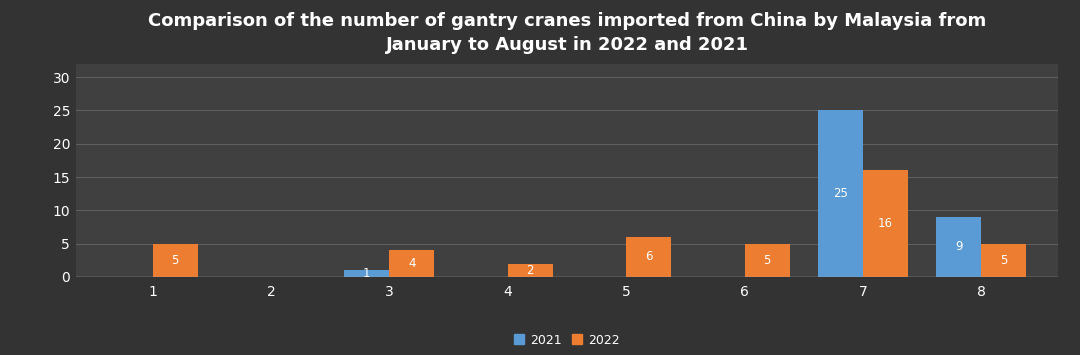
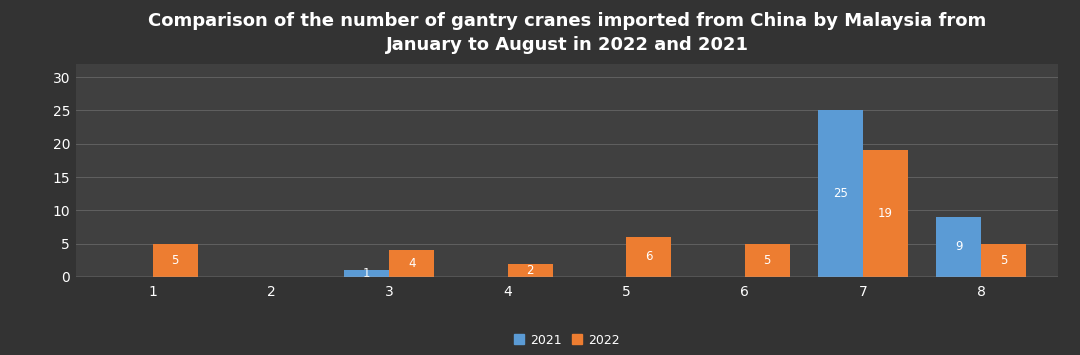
2022/7: 16 -> 19
